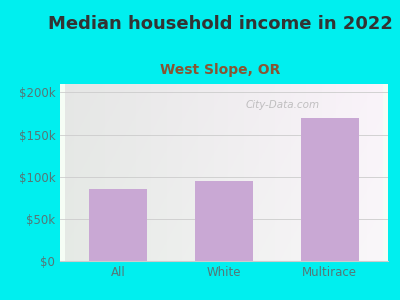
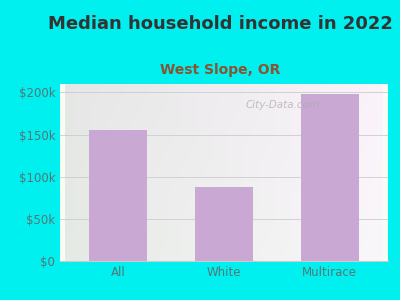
All: $85k -> $156k
White: $95k -> $88k
Multirace: $170k -> $198k
